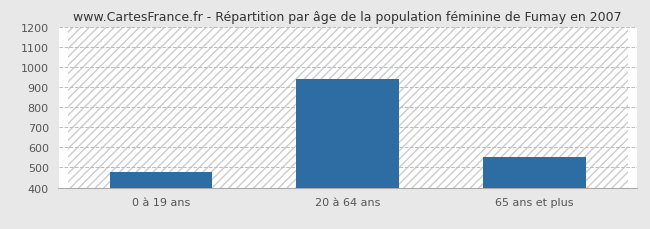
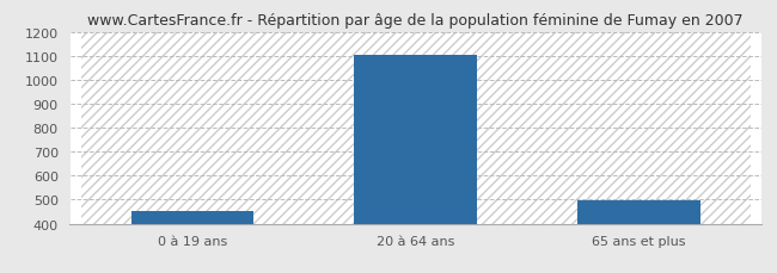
0 à 19 ans: 480 -> 455
20 à 64 ans: 940 -> 1105
65 ans et plus: 550 -> 495
